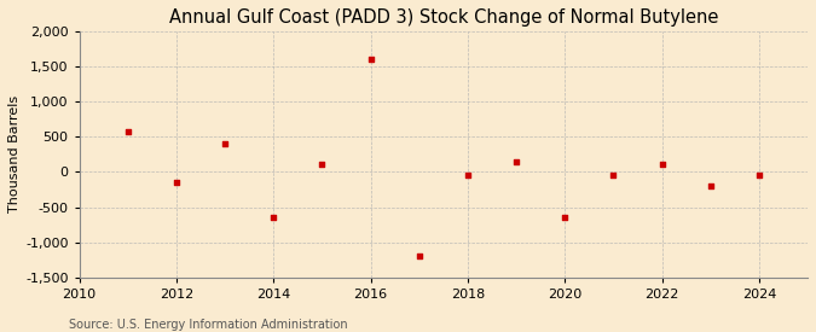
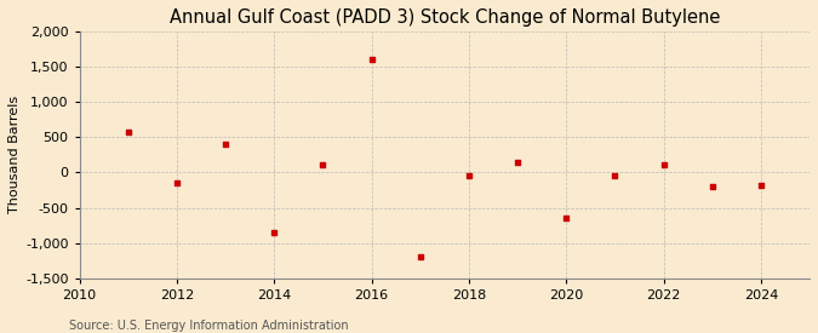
2014: -650 -> -860
2024: -50 -> -180
